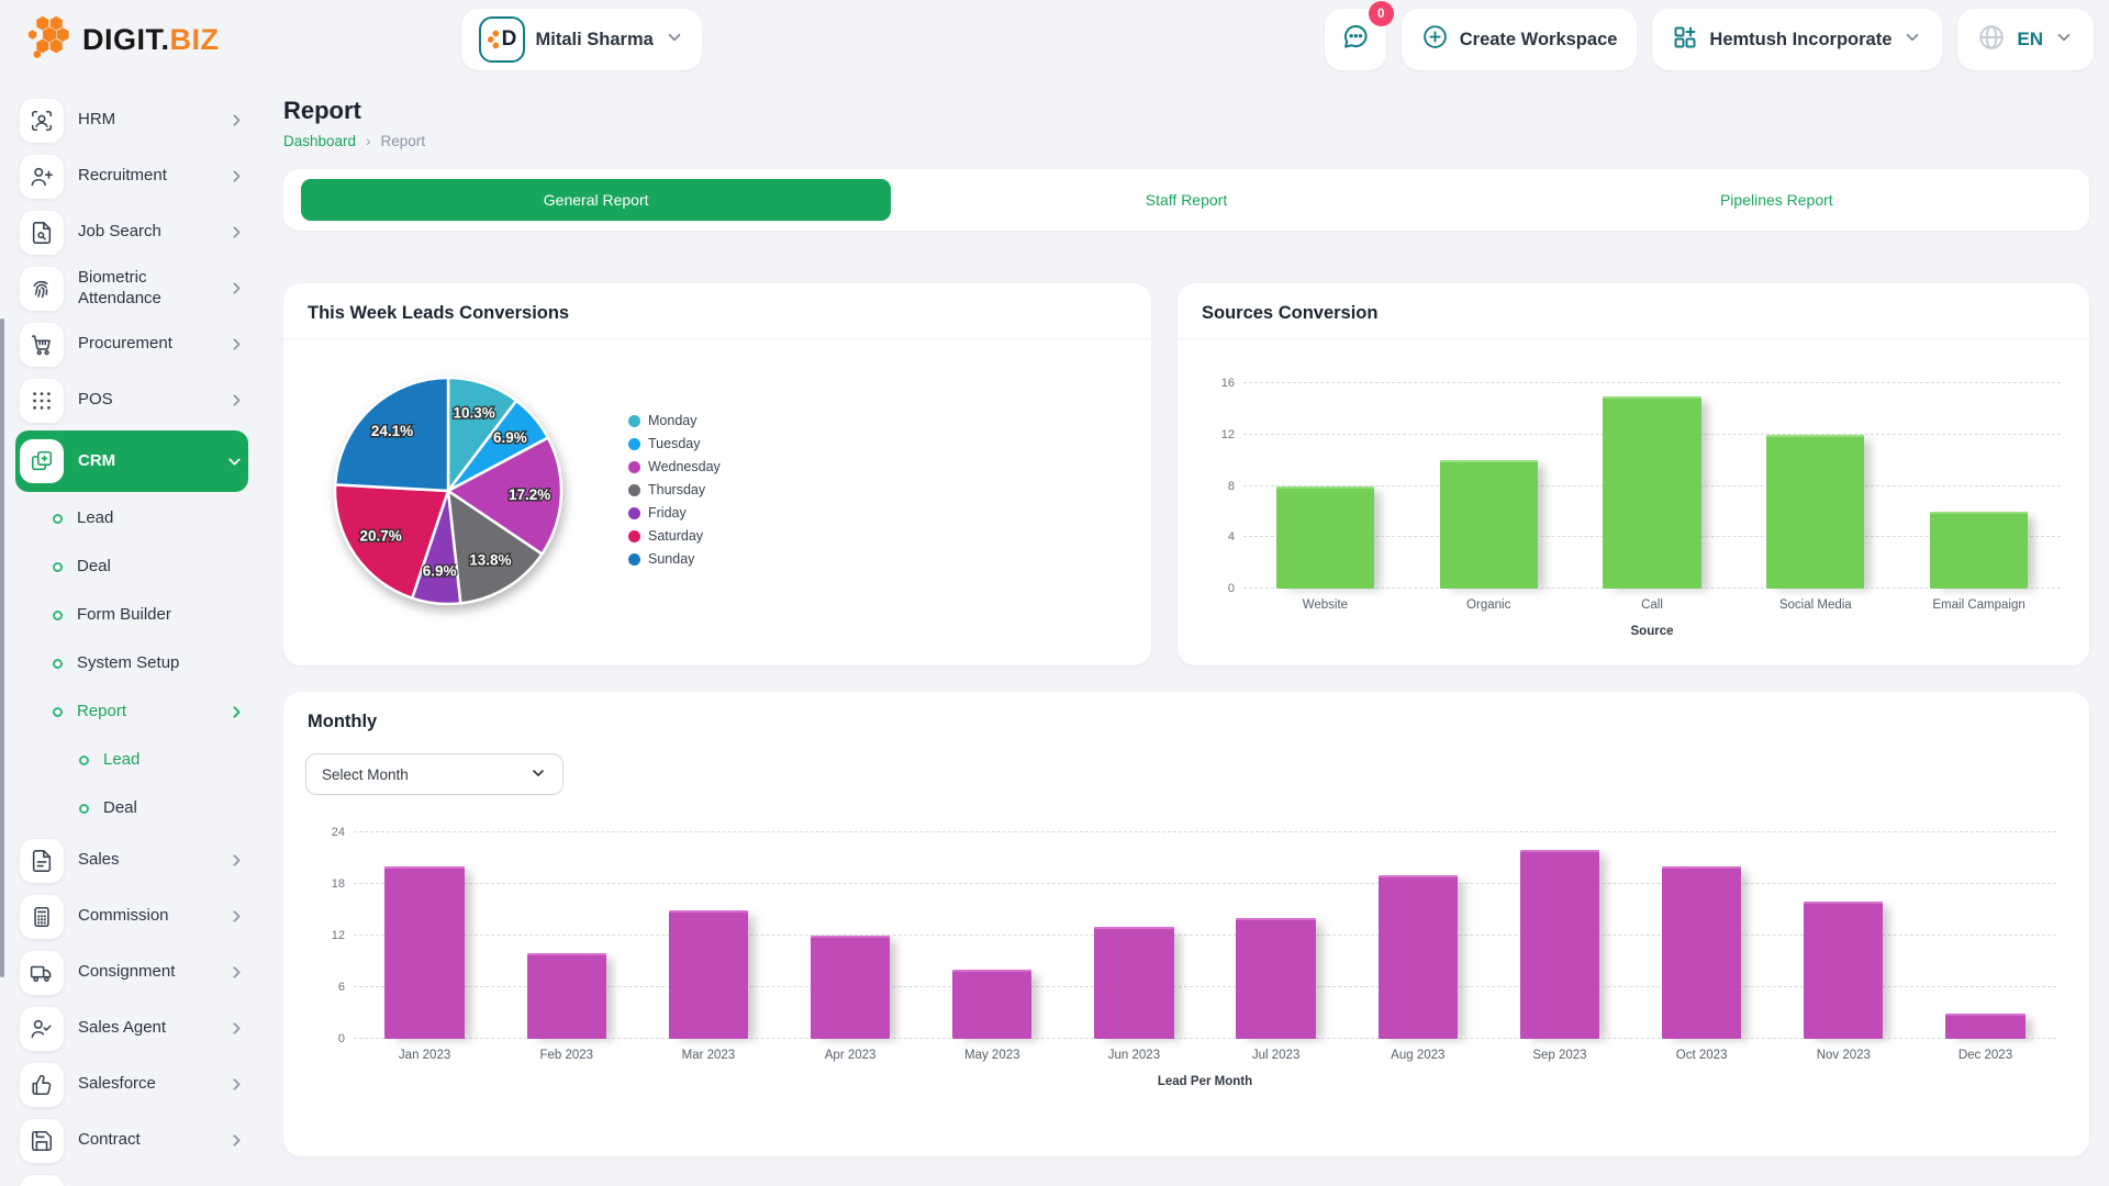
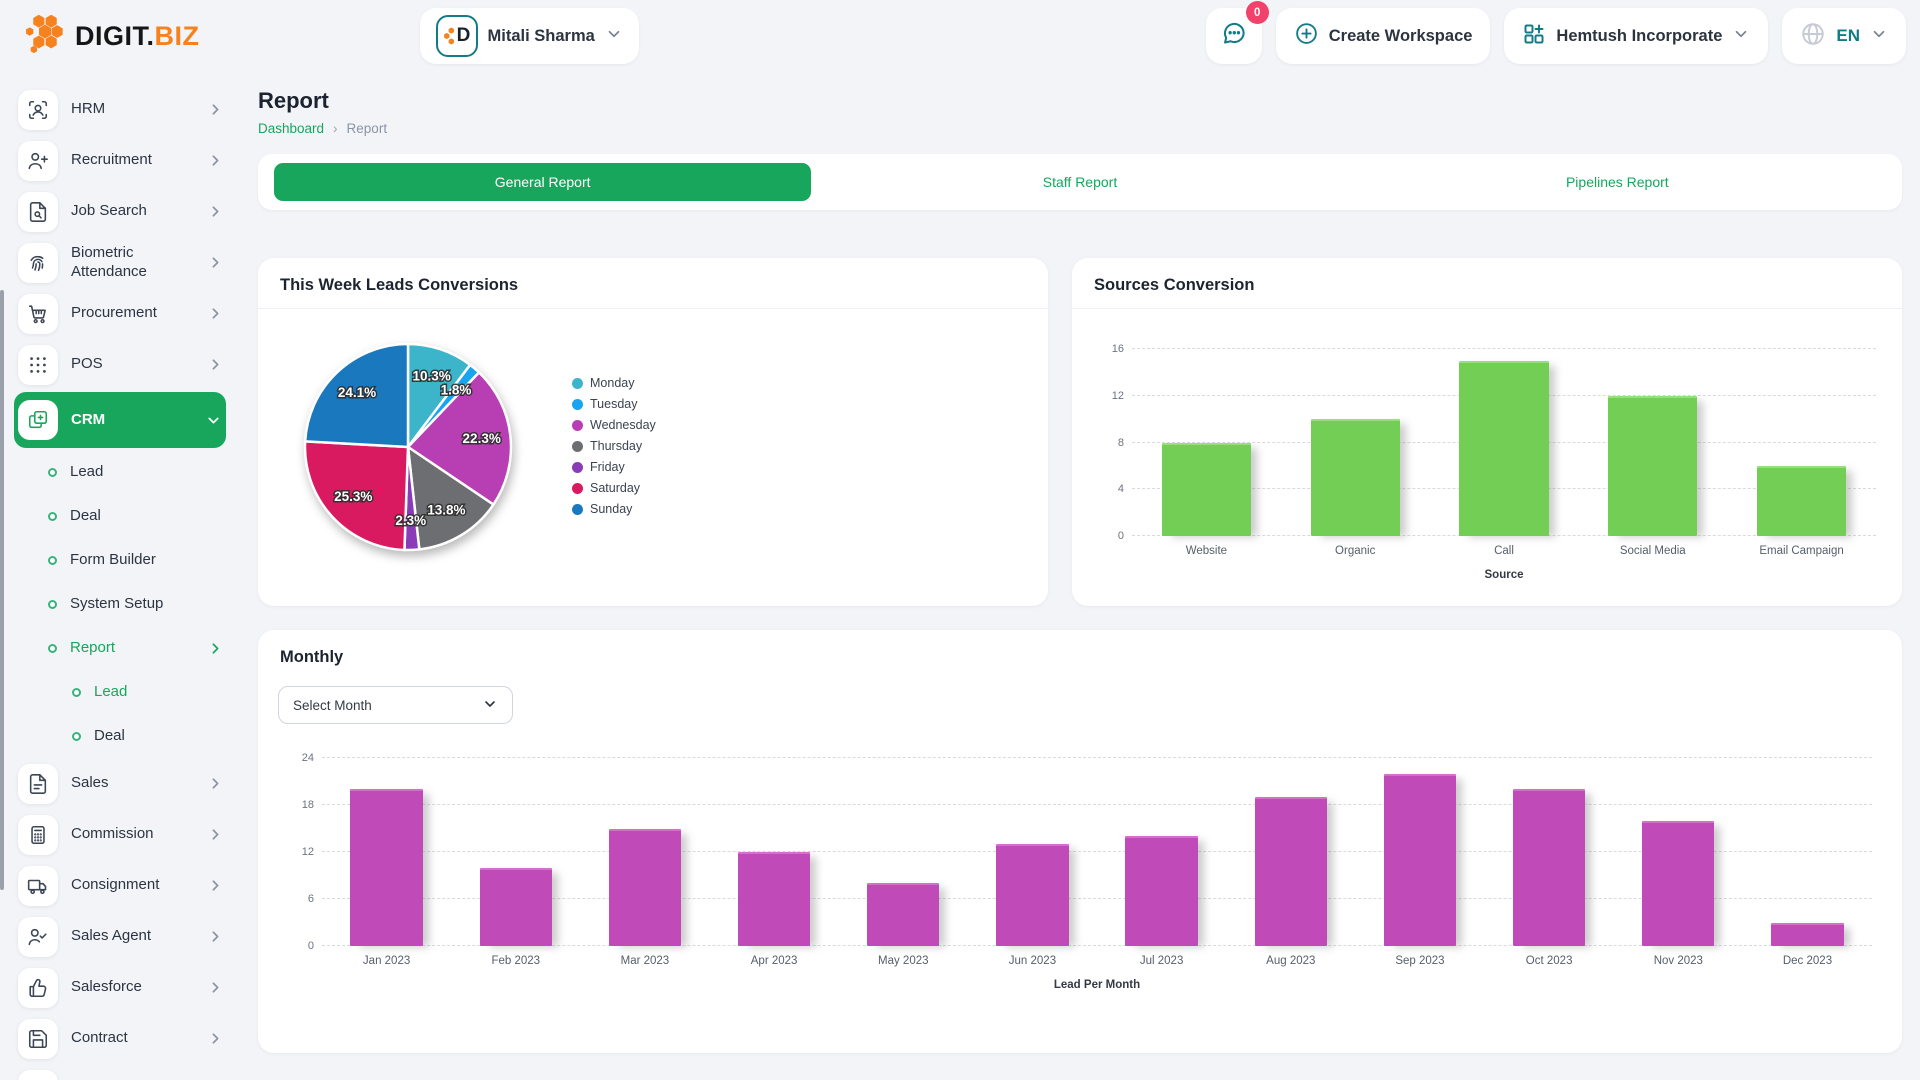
This Week Leads Conversions/Tuesday: 6.9% -> 1.8%
This Week Leads Conversions/Wednesday: 17.2% -> 22.3%
This Week Leads Conversions/Friday: 6.9% -> 2.3%
This Week Leads Conversions/Saturday: 20.7% -> 25.3%
